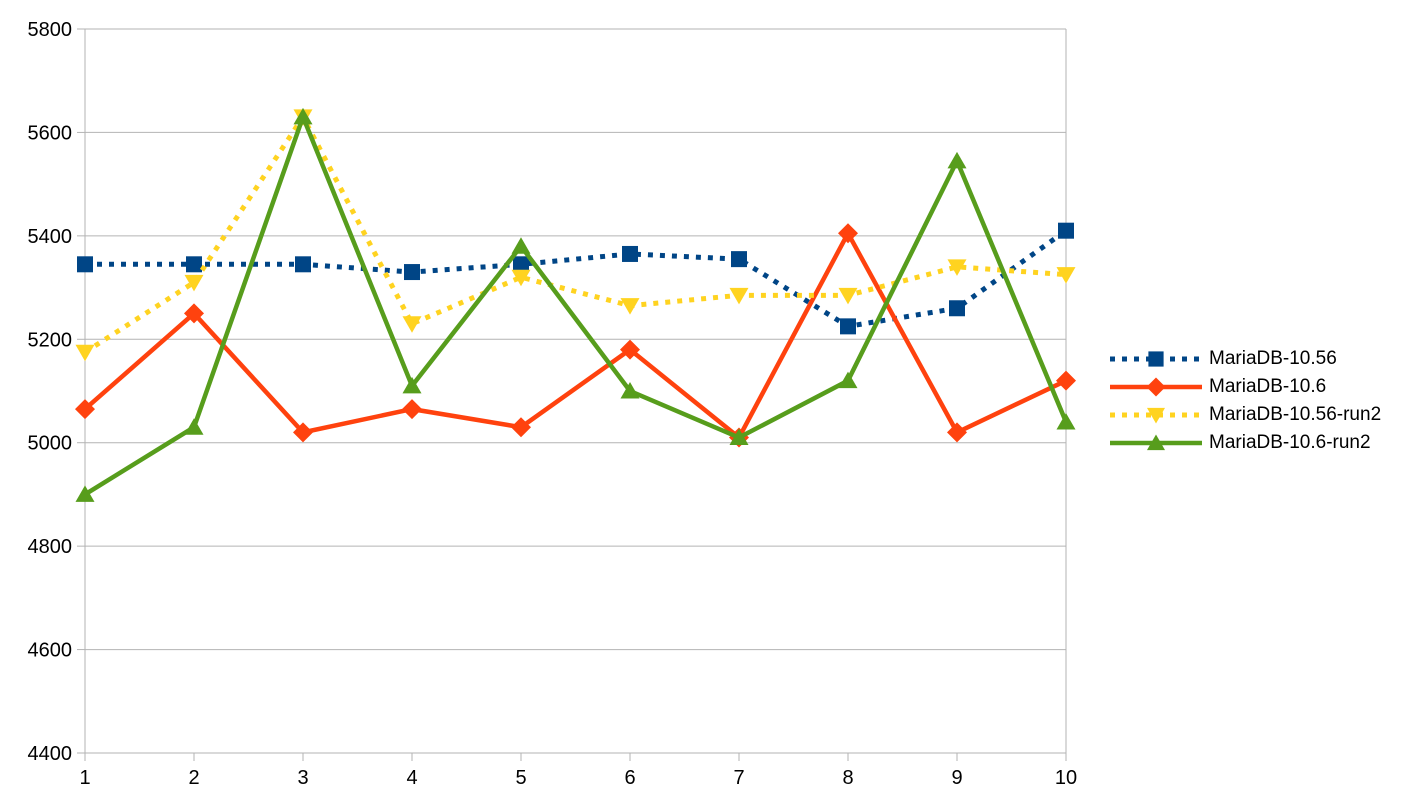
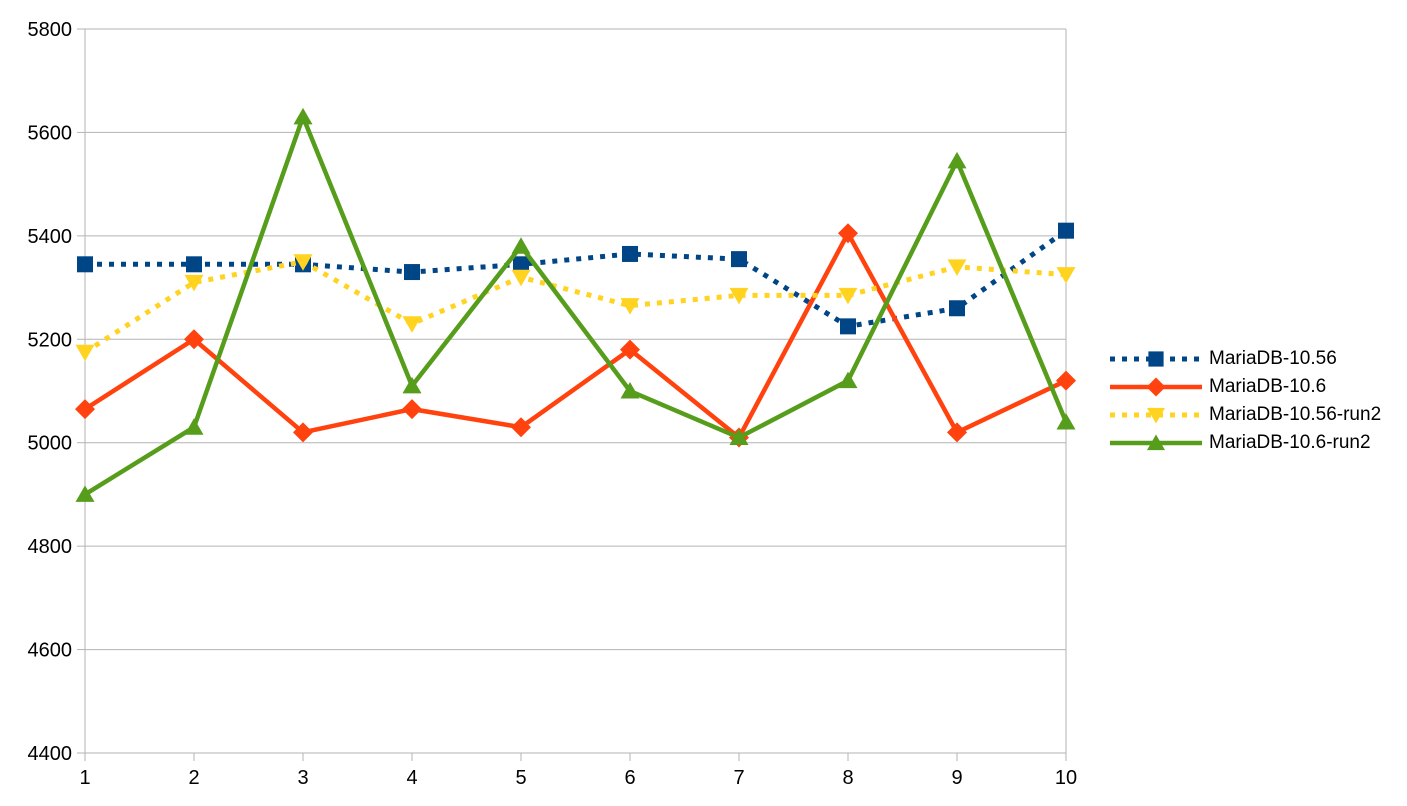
MariaDB-10.6/2: 5250 -> 5200
MariaDB-10.56-run2/3: 5630 -> 5350
